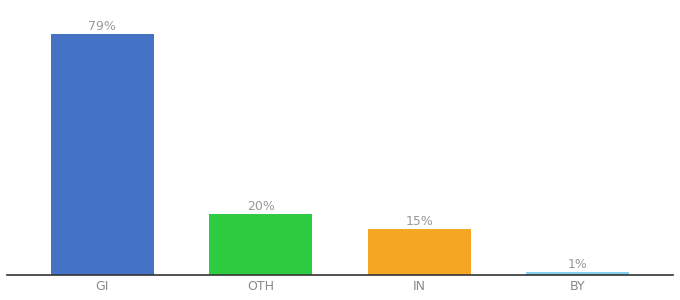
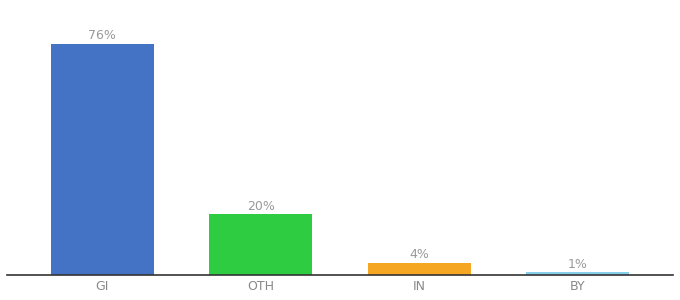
GI: 79% -> 76%
IN: 15% -> 4%
